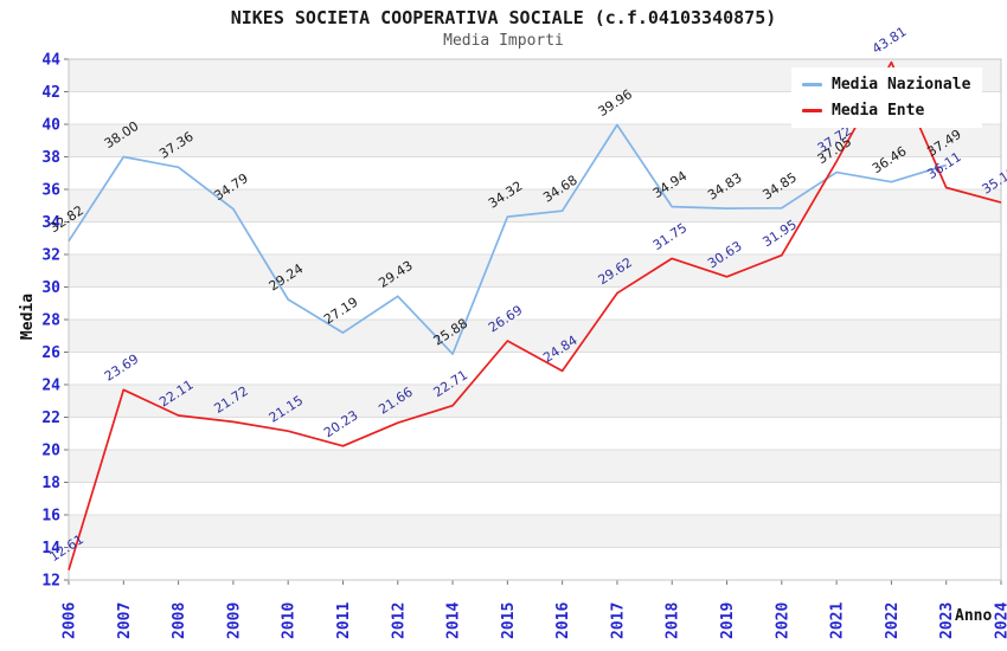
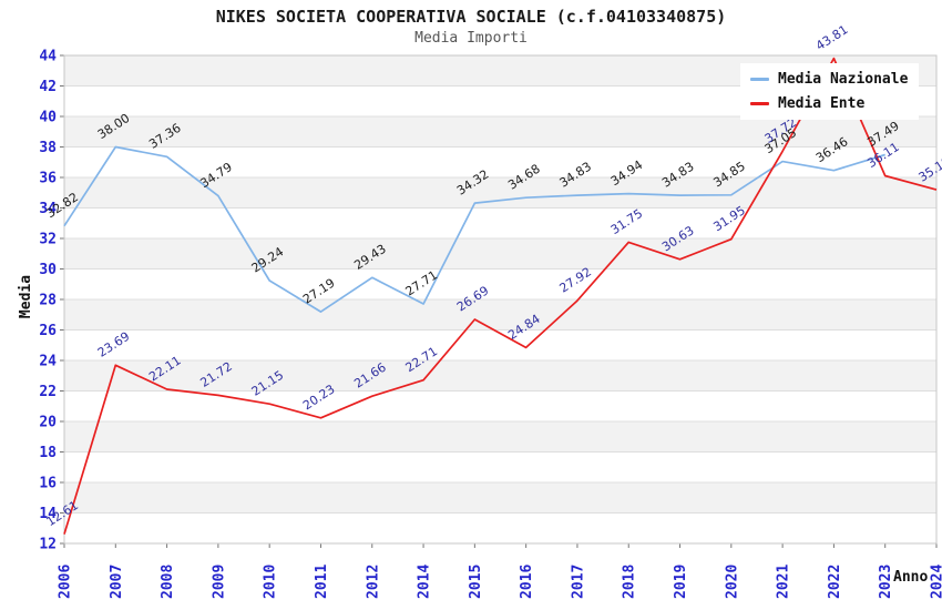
Media Nazionale/2014: 25.88 -> 27.71
Media Nazionale/2017: 39.96 -> 34.83
Media Ente/2017: 29.62 -> 27.92
